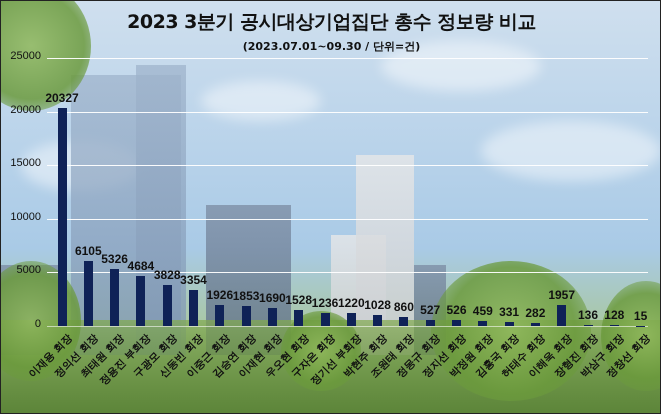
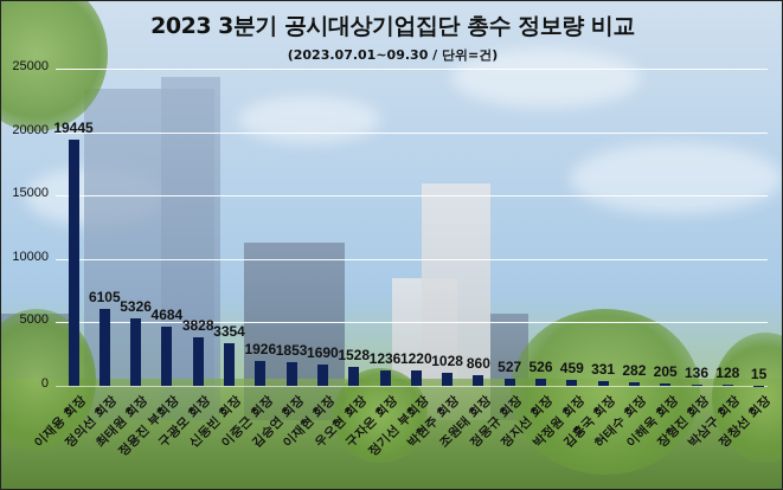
이재용 회장: 20327 -> 19445
이해욱 회장: 1957 -> 205
